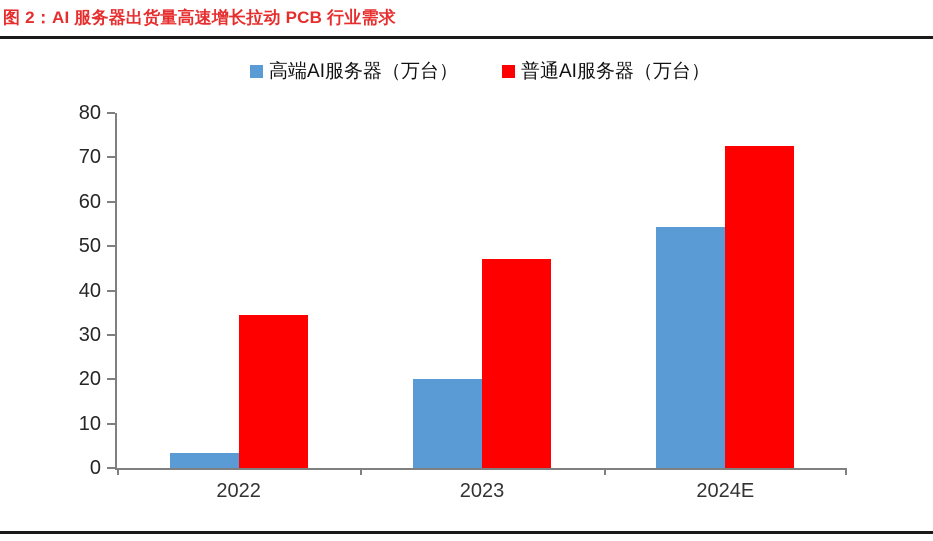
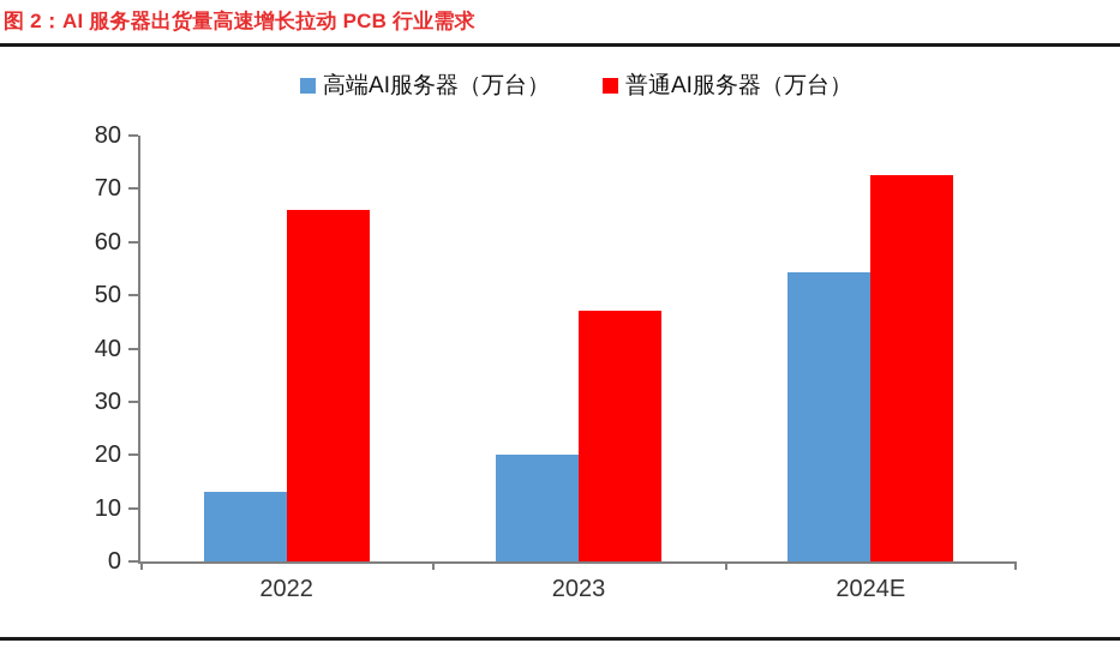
高端AI服务器（万台）/2022: 3 -> 13
普通AI服务器（万台）/2022: 34 -> 66
